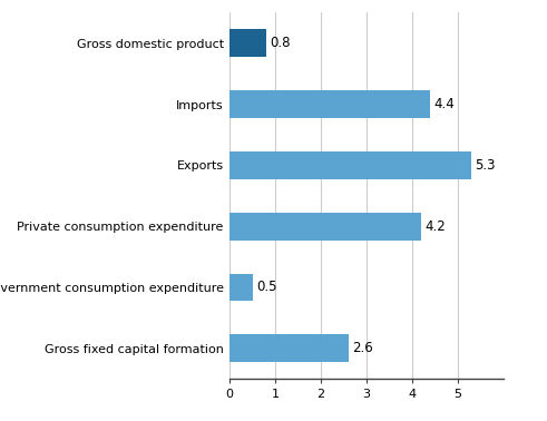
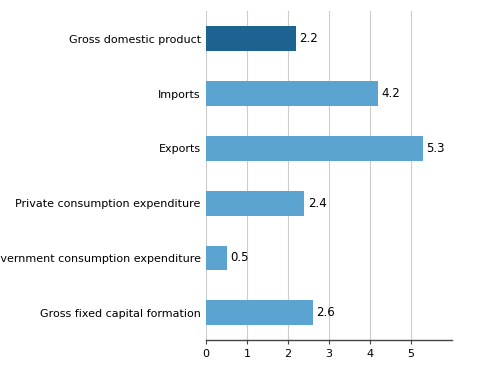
Gross domestic product: 0.8 -> 2.2
Imports: 4.4 -> 4.2
Private consumption expenditure: 4.2 -> 2.4
